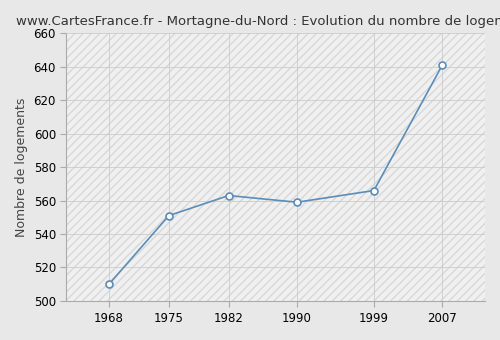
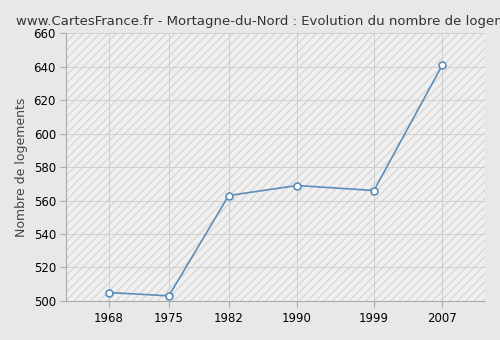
1968: 510 -> 505
1975: 551 -> 503
1990: 559 -> 569
